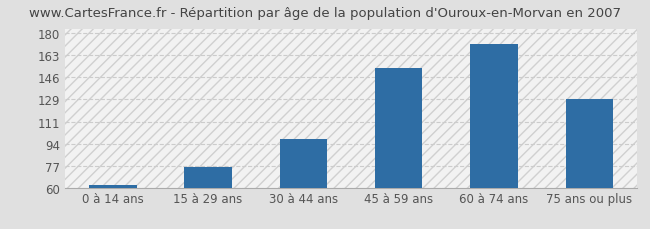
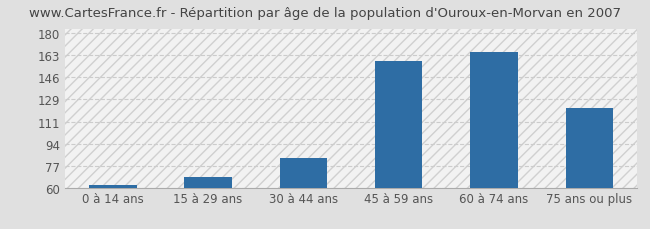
15 à 29 ans: 76 -> 68
30 à 44 ans: 98 -> 83
45 à 59 ans: 153 -> 158
60 à 74 ans: 171 -> 165
75 ans ou plus: 129 -> 122
